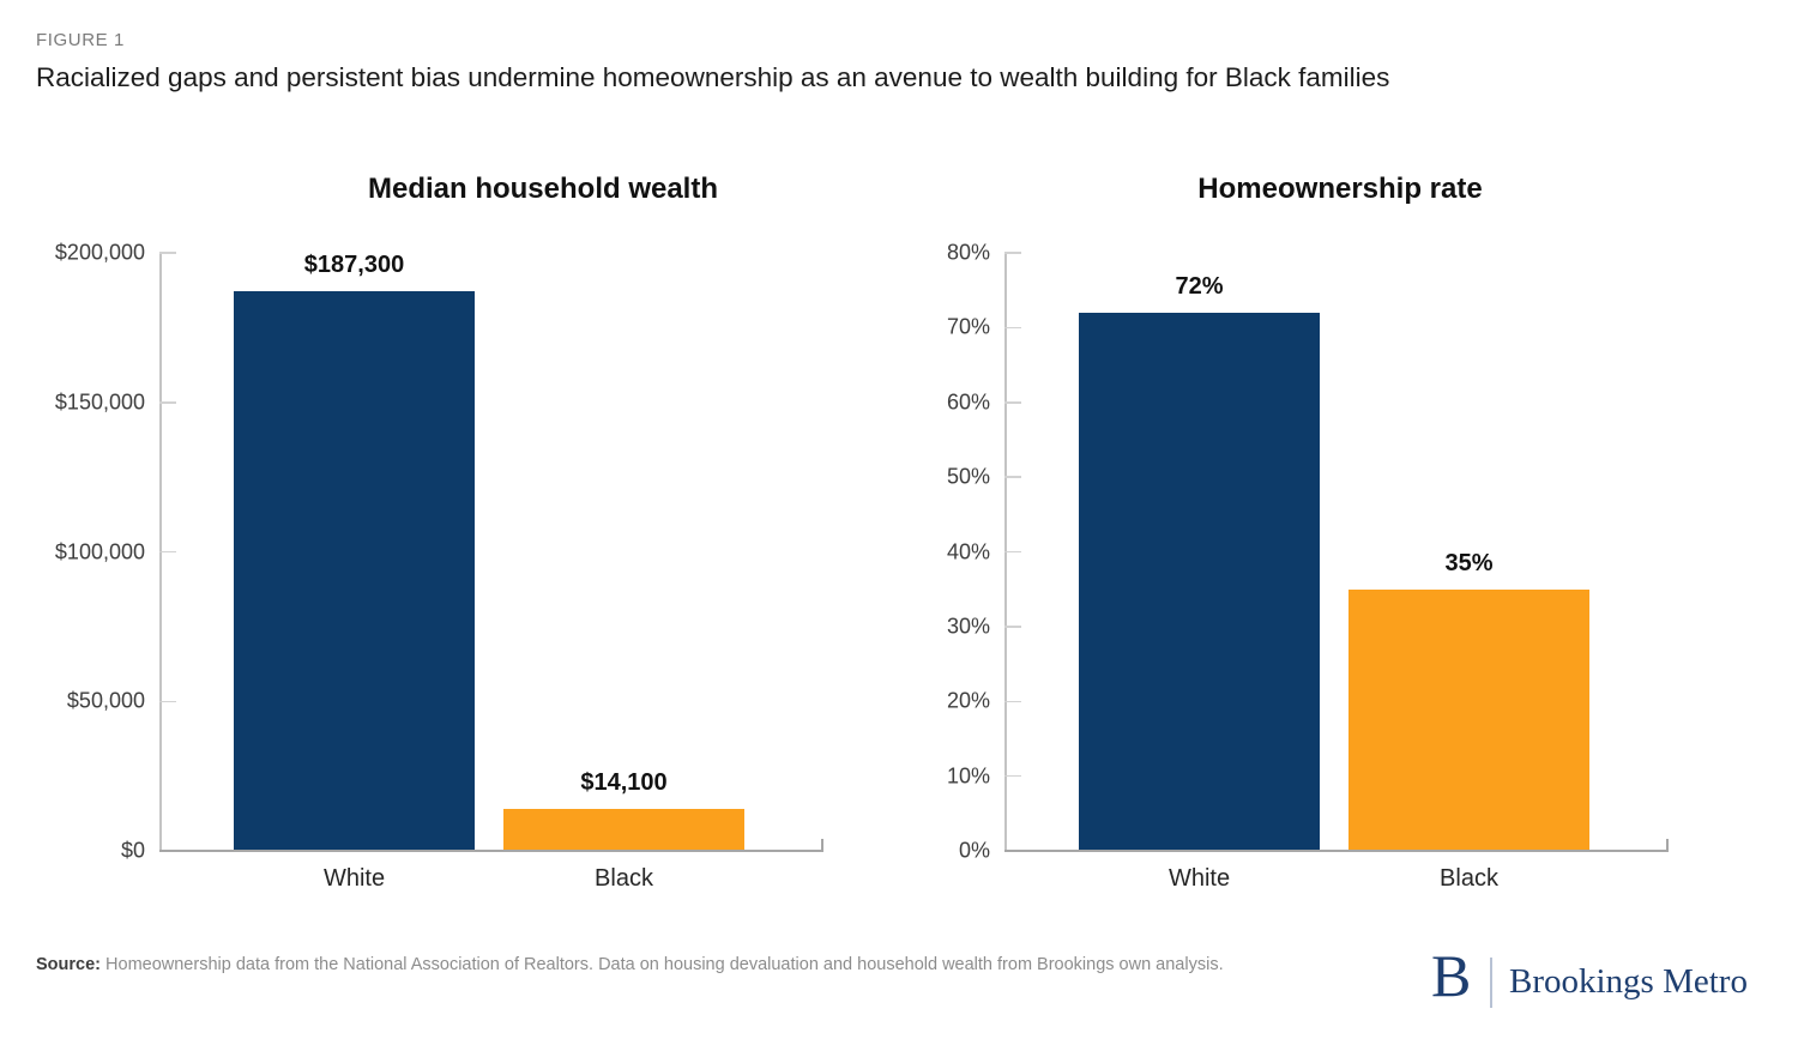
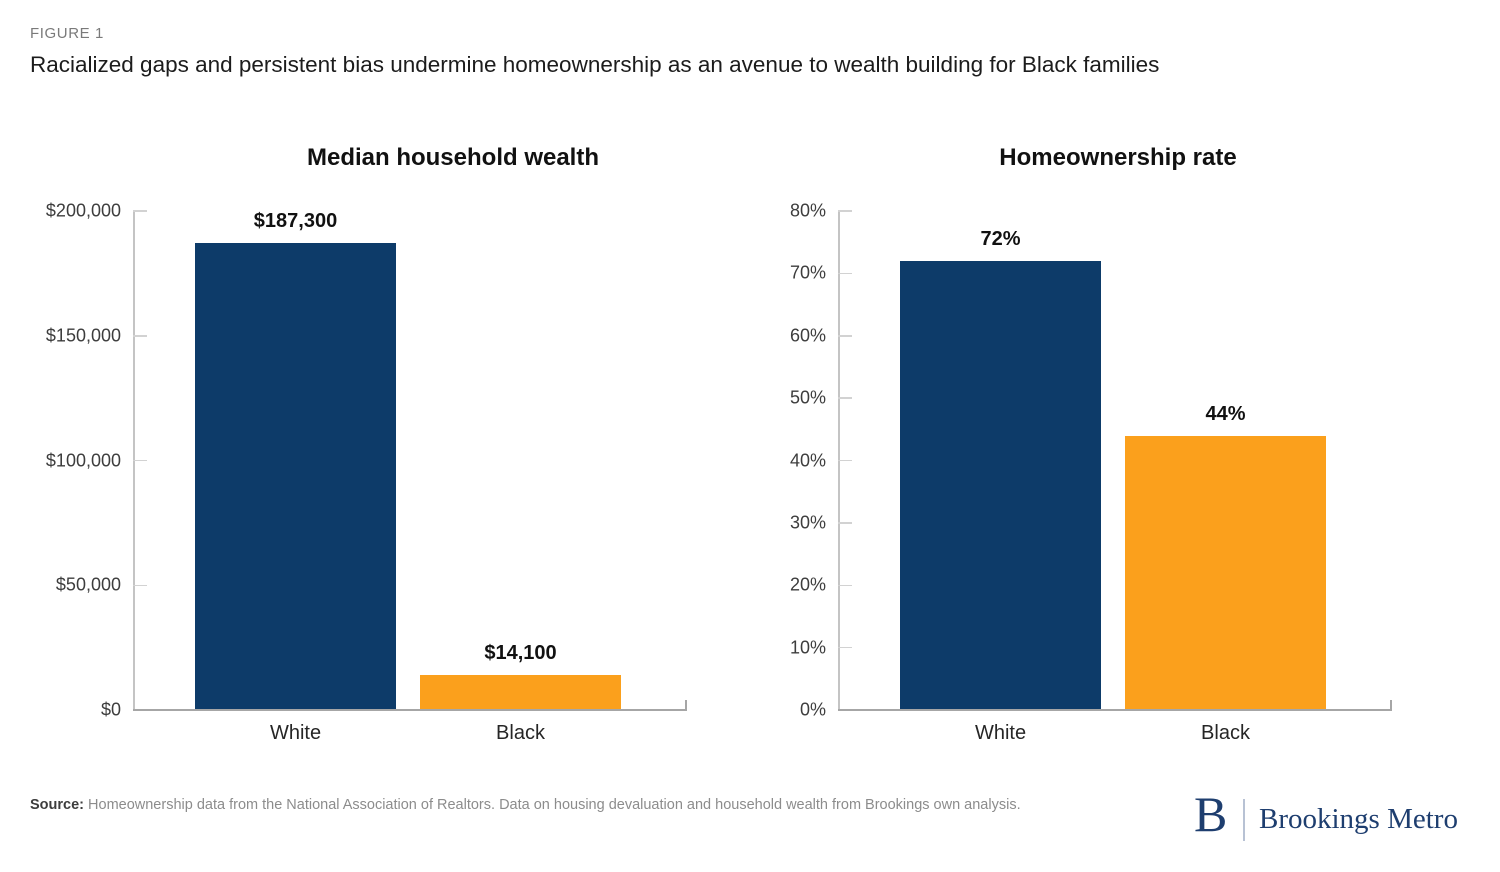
Homeownership rate/Black: 35% -> 44%
